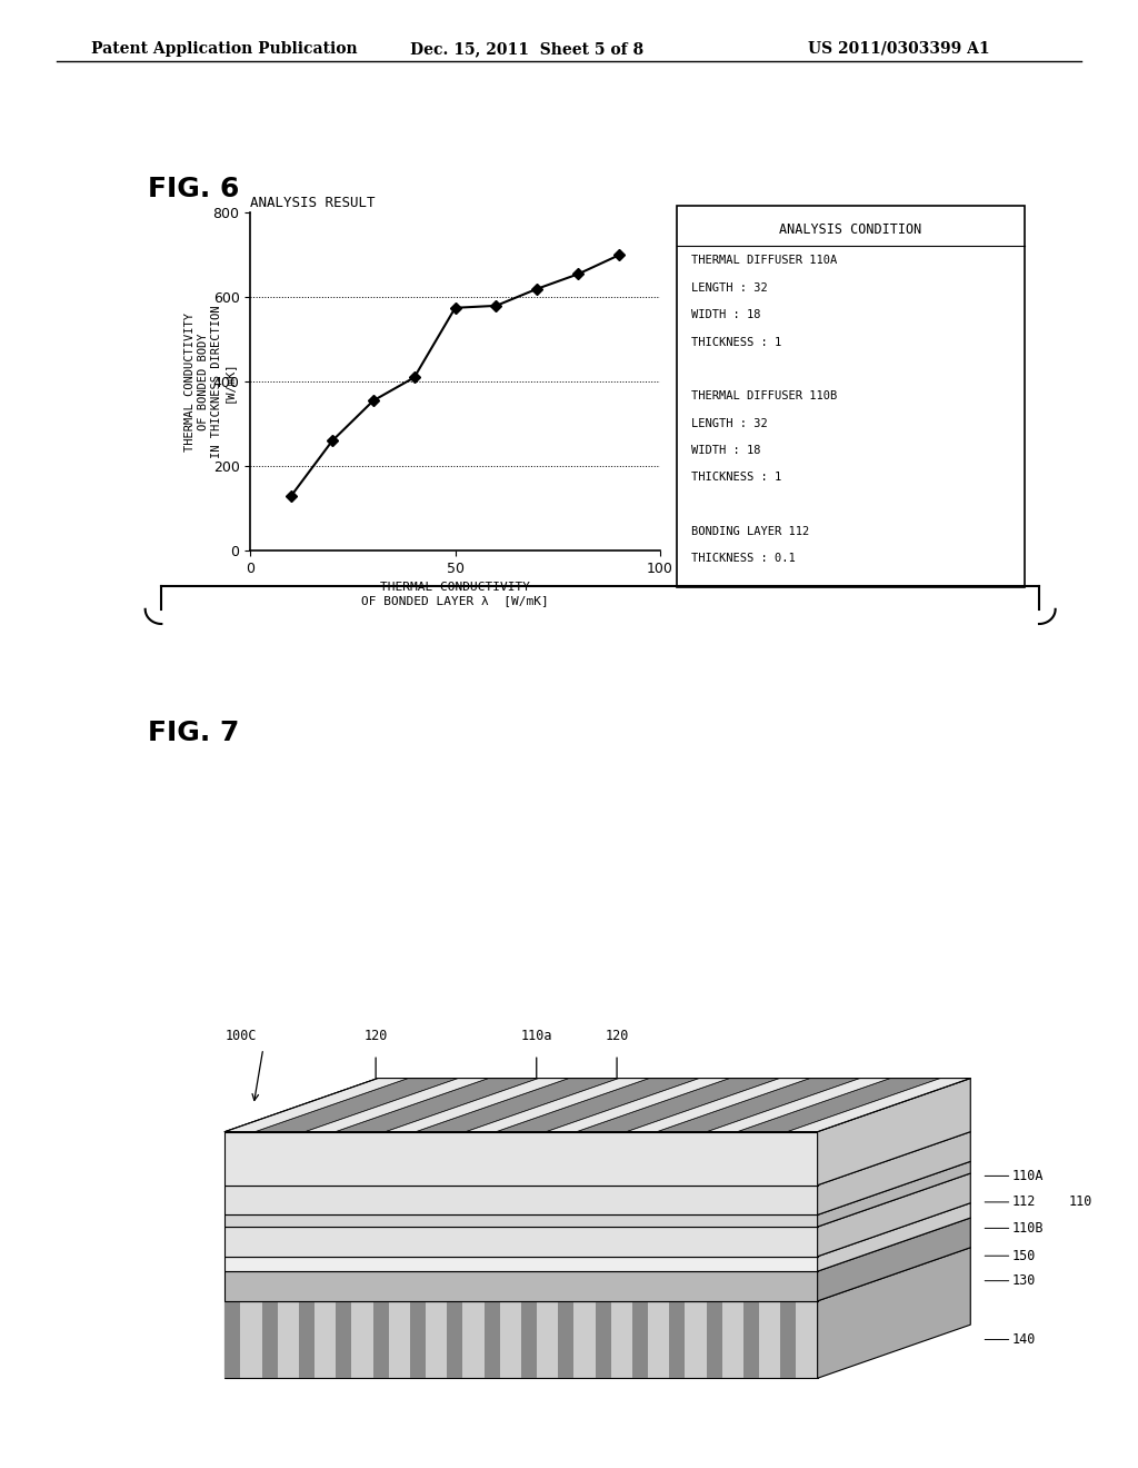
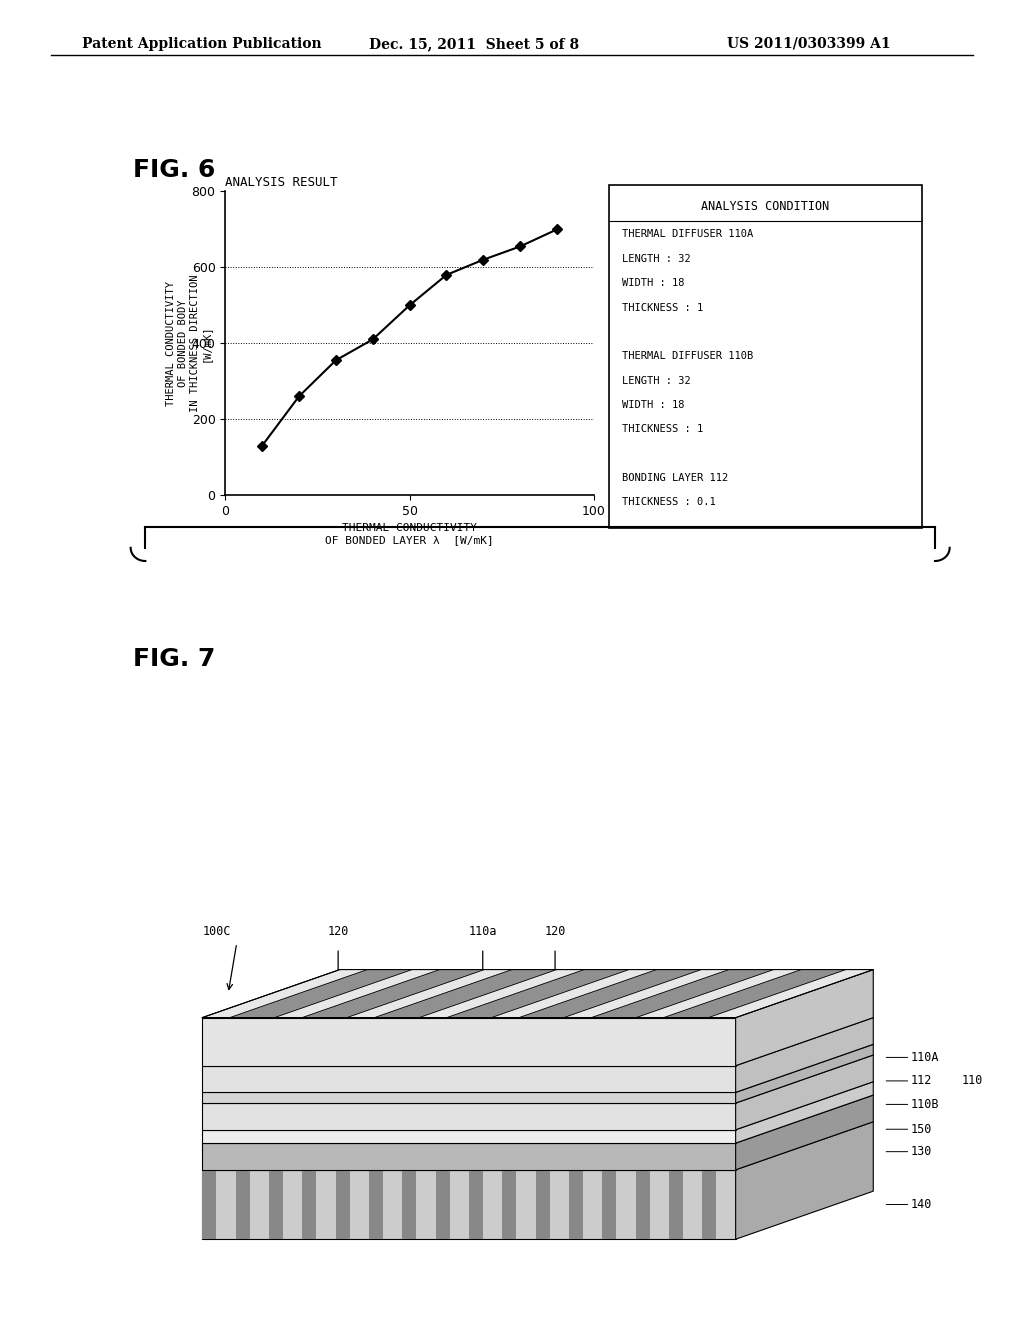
ANALYSIS RESULT/50: 575 -> 500
